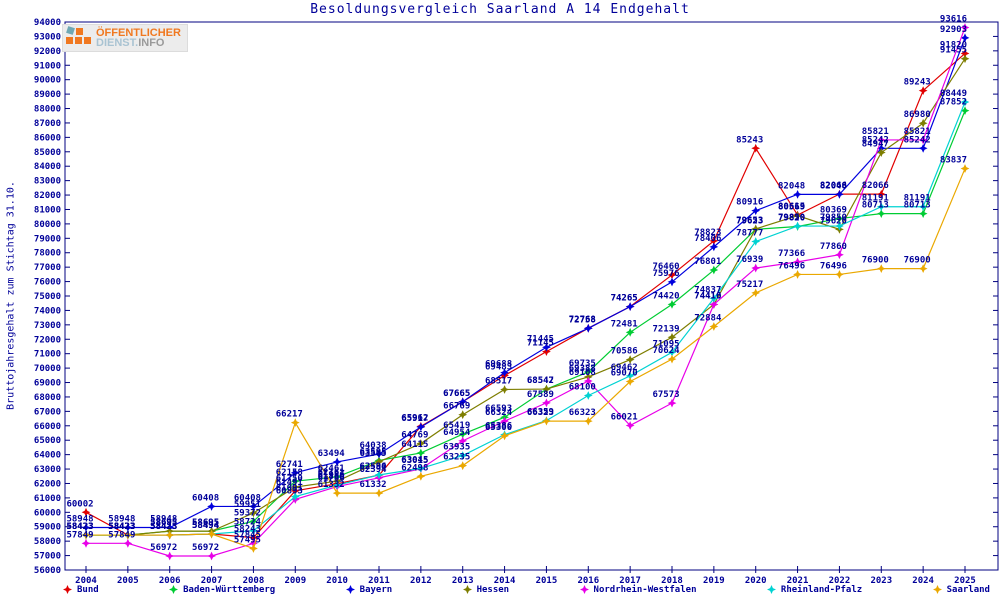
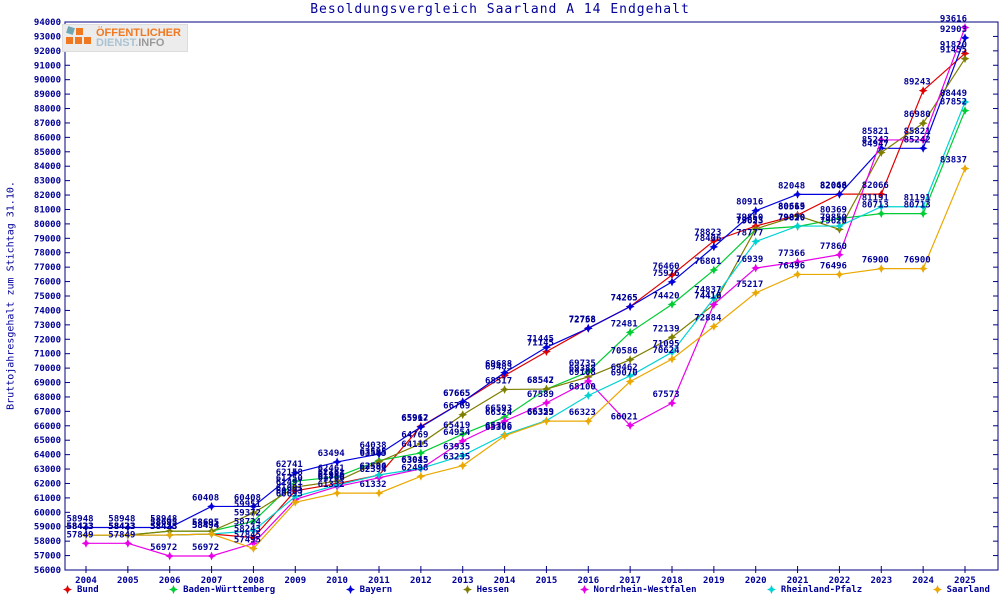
Bund/2004: 60002 -> 58423
Saarland/2009: 66217 -> 60693
Bund/2020: 85243 -> 79850
